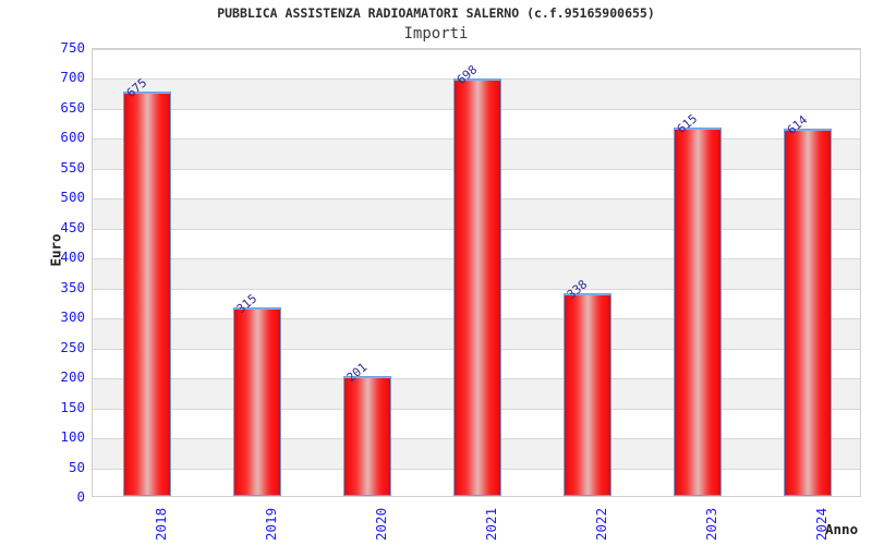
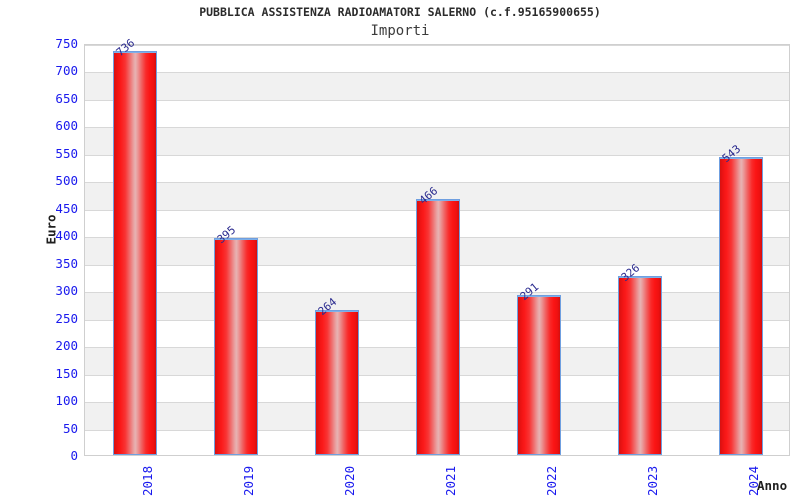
2018: 675 -> 736
2019: 315 -> 395
2020: 201 -> 264
2021: 698 -> 466
2022: 338 -> 291
2023: 615 -> 326
2024: 614 -> 543
